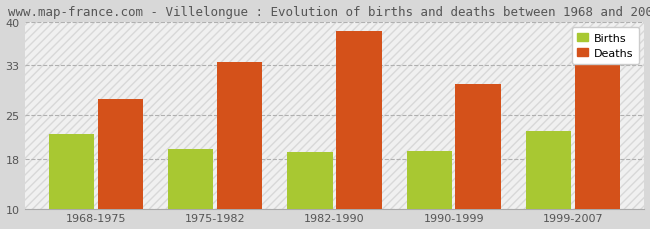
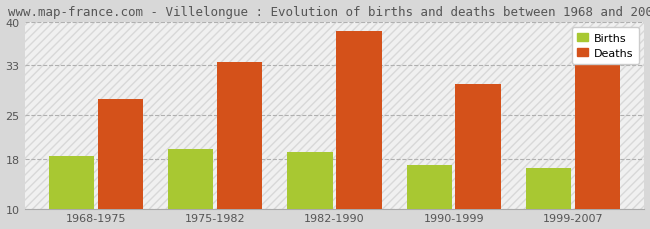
Births/1968-1975: 22.0 -> 18.5
Births/1990-1999: 19.2 -> 17.0
Births/1999-2007: 22.4 -> 16.5
